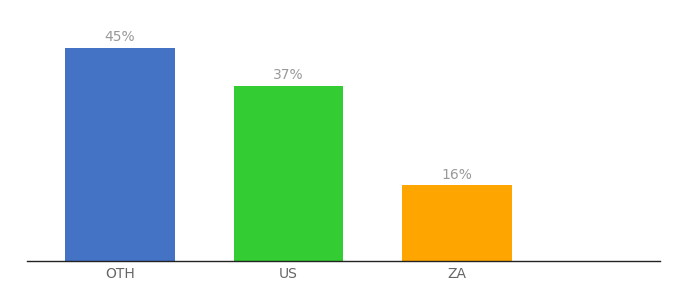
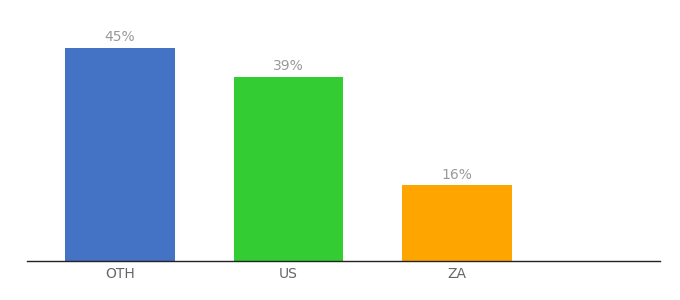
US: 37% -> 39%
